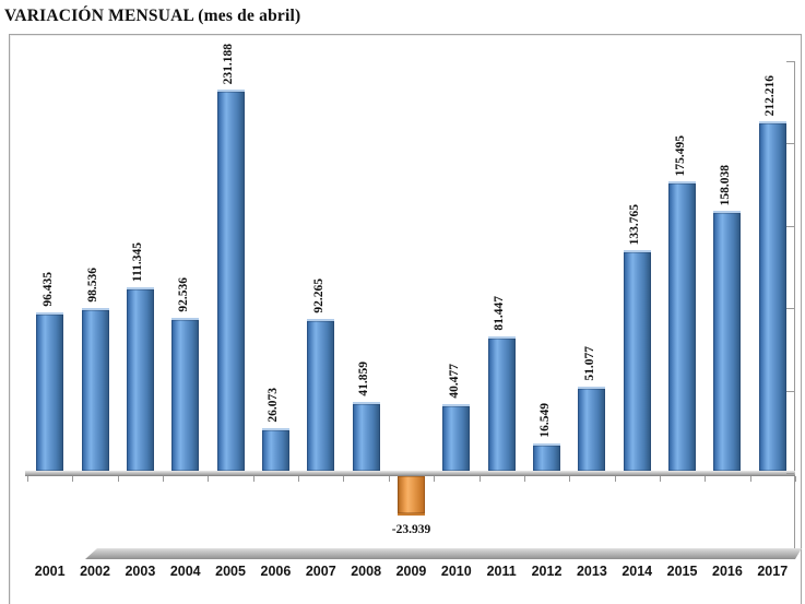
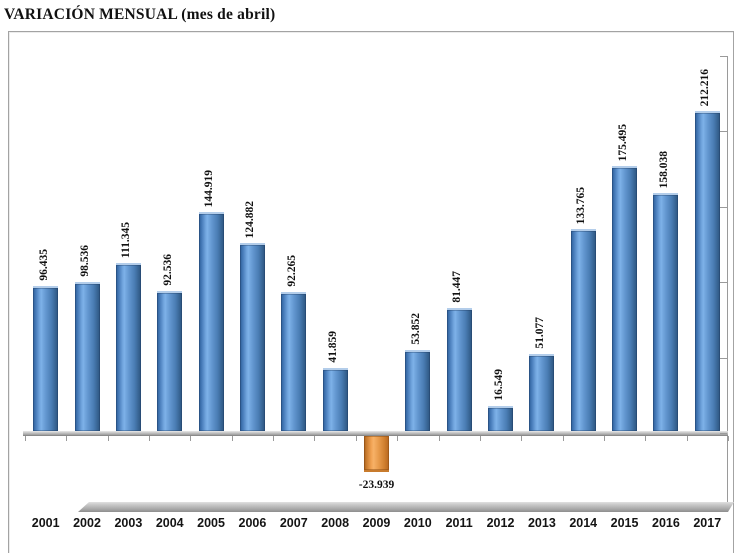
2005: 231.188 -> 144.919
2006: 26.073 -> 124.882
2010: 40.477 -> 53.852
